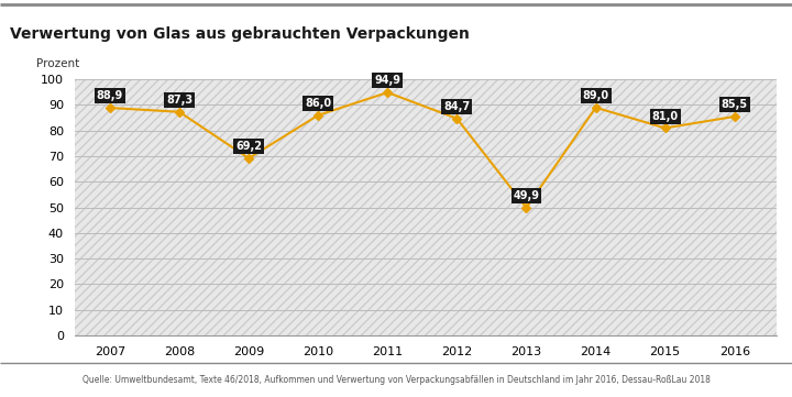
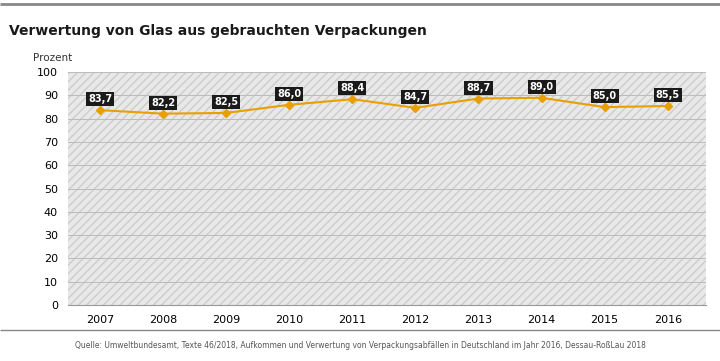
2007: 88,9 -> 83,7
2008: 87,3 -> 82,2
2009: 69,2 -> 82,5
2011: 94,9 -> 88,4
2013: 49,9 -> 88,7
2015: 81,0 -> 85,0
